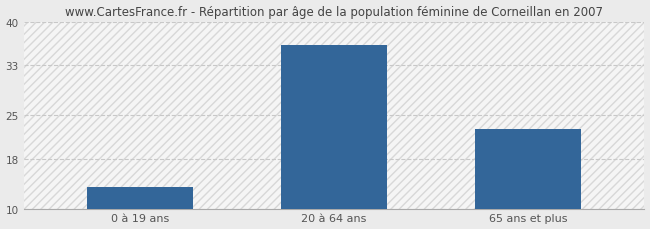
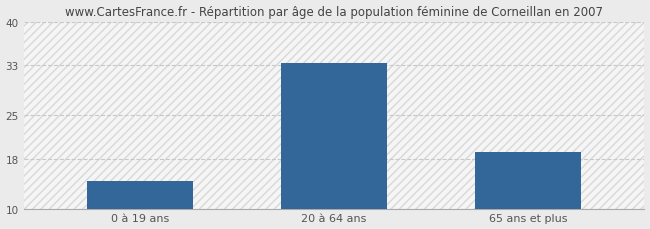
0 à 19 ans: 13.4 -> 14.5
20 à 64 ans: 36.2 -> 33.3
65 ans et plus: 22.8 -> 19.0
